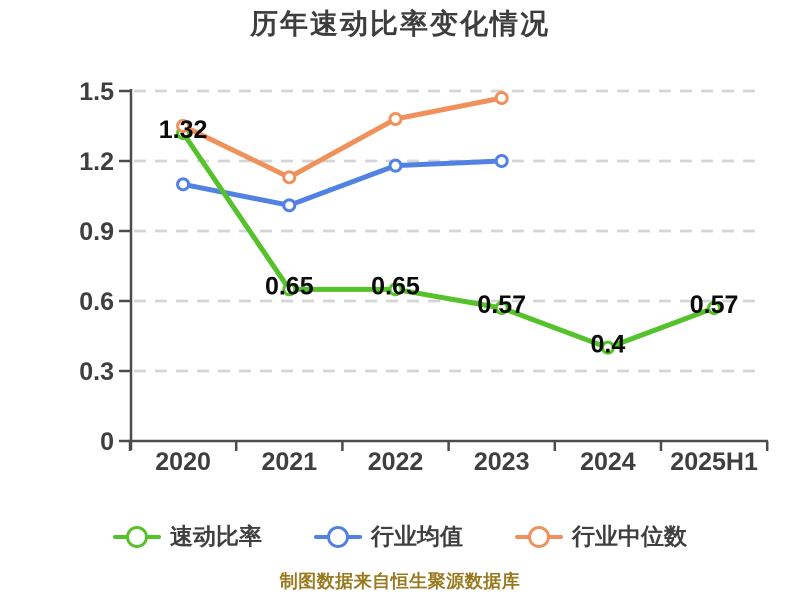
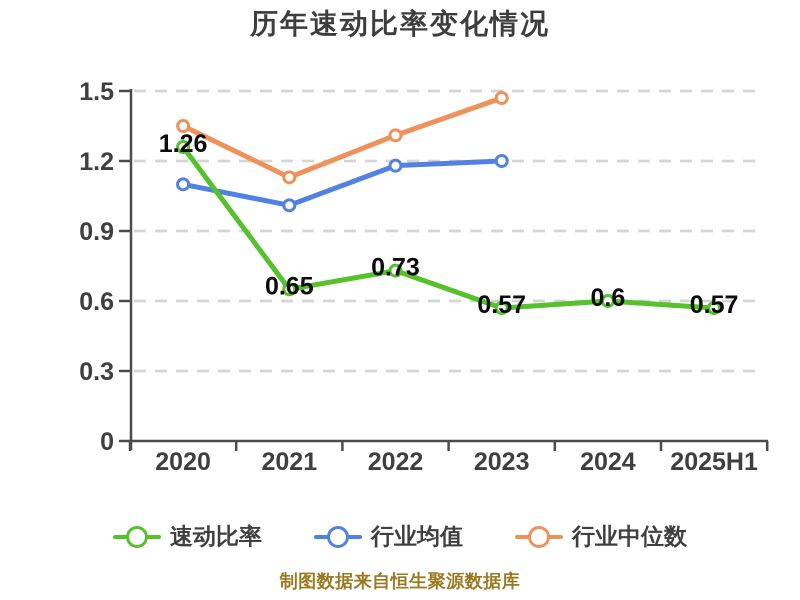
速动比率/2020: 1.32 -> 1.26
速动比率/2022: 0.65 -> 0.73
行业中位数/2022: 1.38 -> 1.31
速动比率/2024: 0.4 -> 0.6
